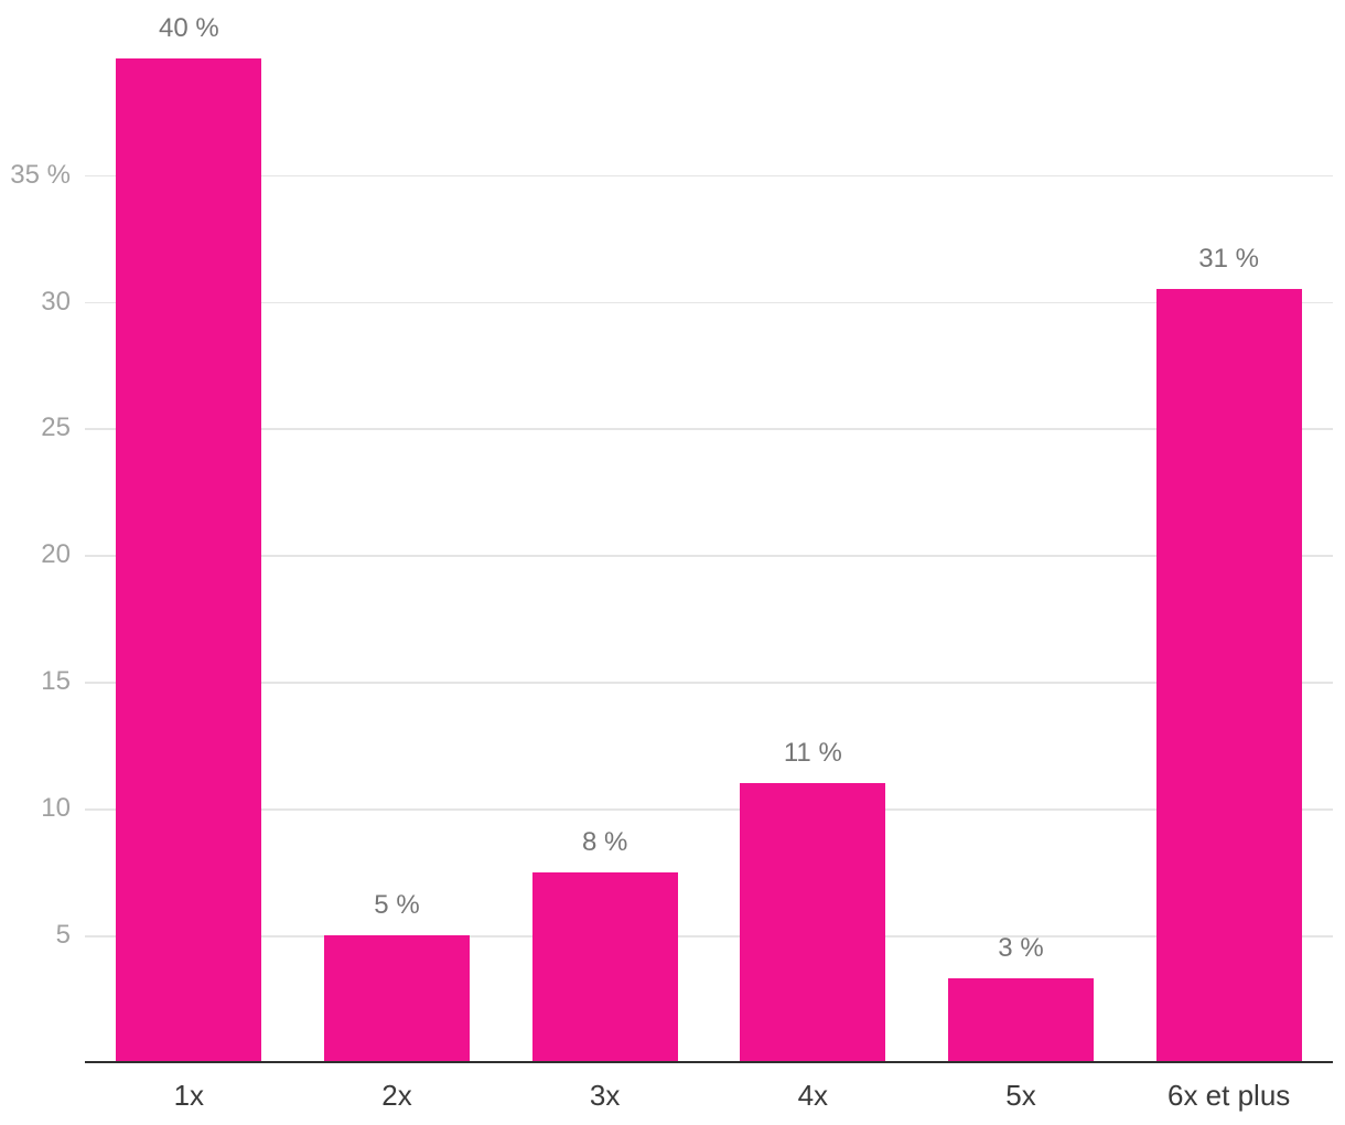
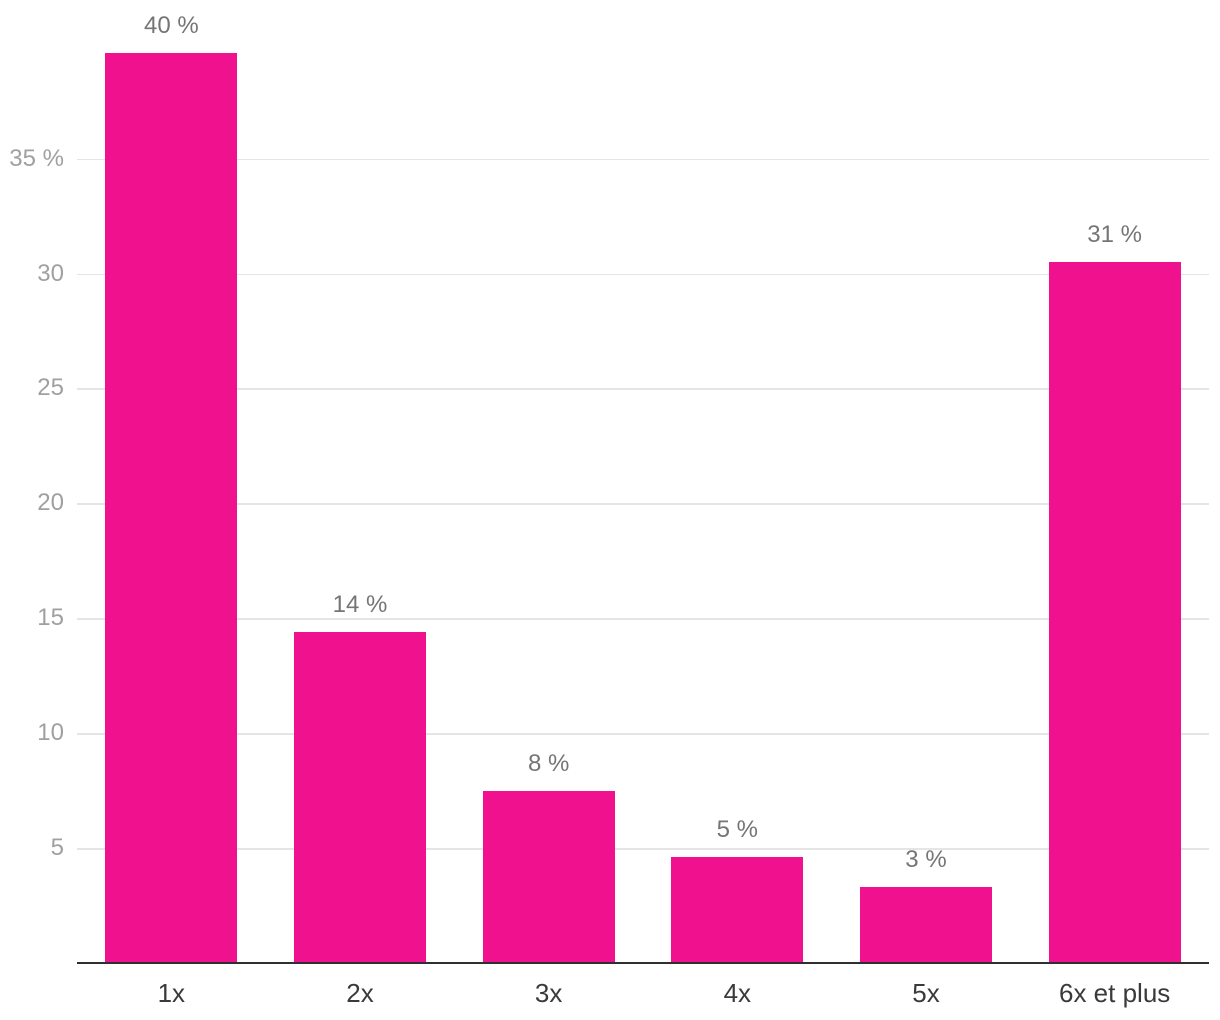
2x: 5 -> 14
4x: 11 -> 5
